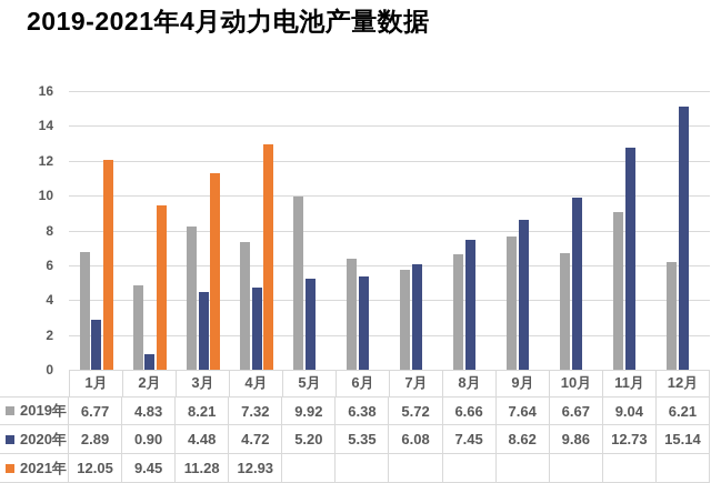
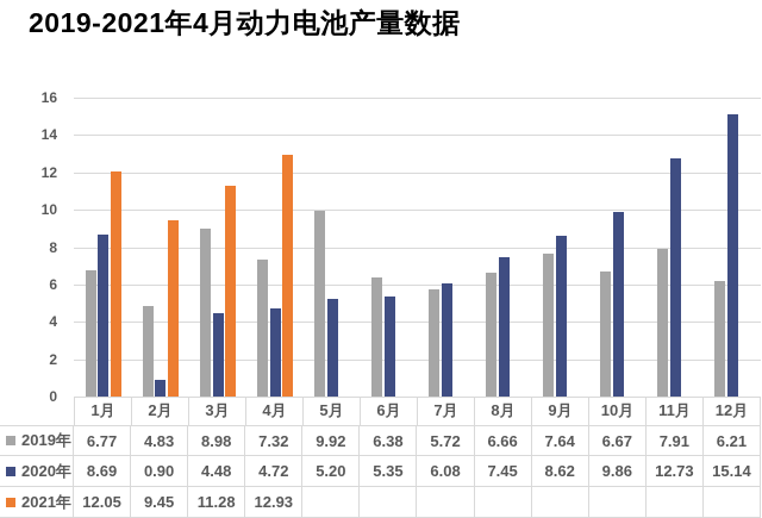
2020年/1月: 2.89 -> 8.69
2019年/3月: 8.21 -> 8.98
2019年/11月: 9.04 -> 7.91
